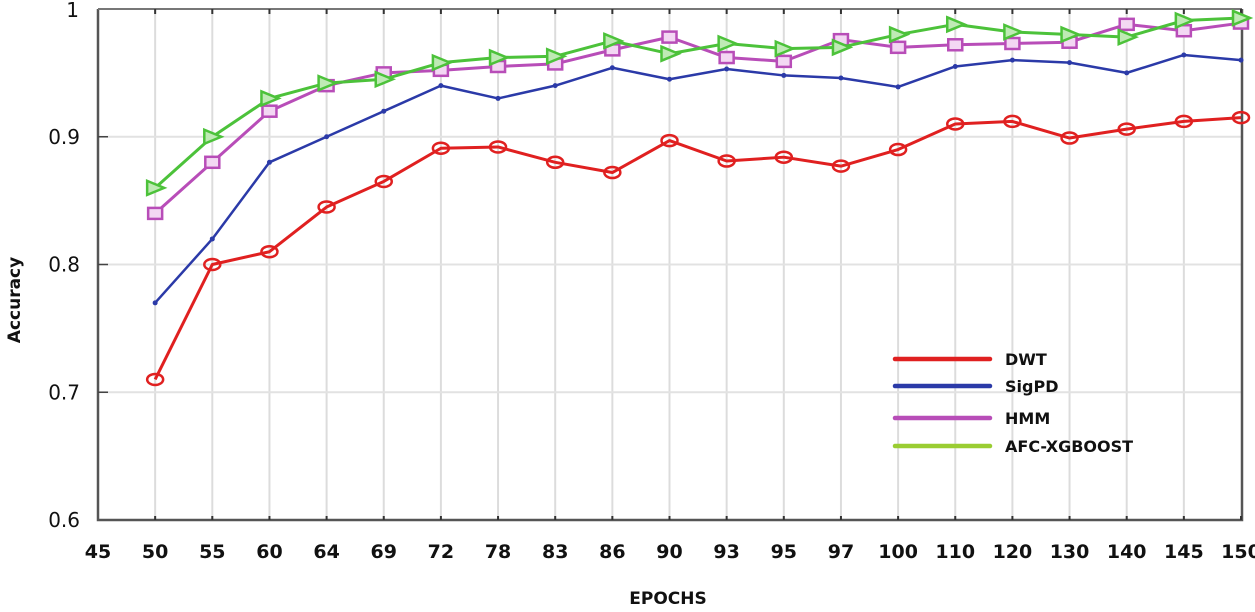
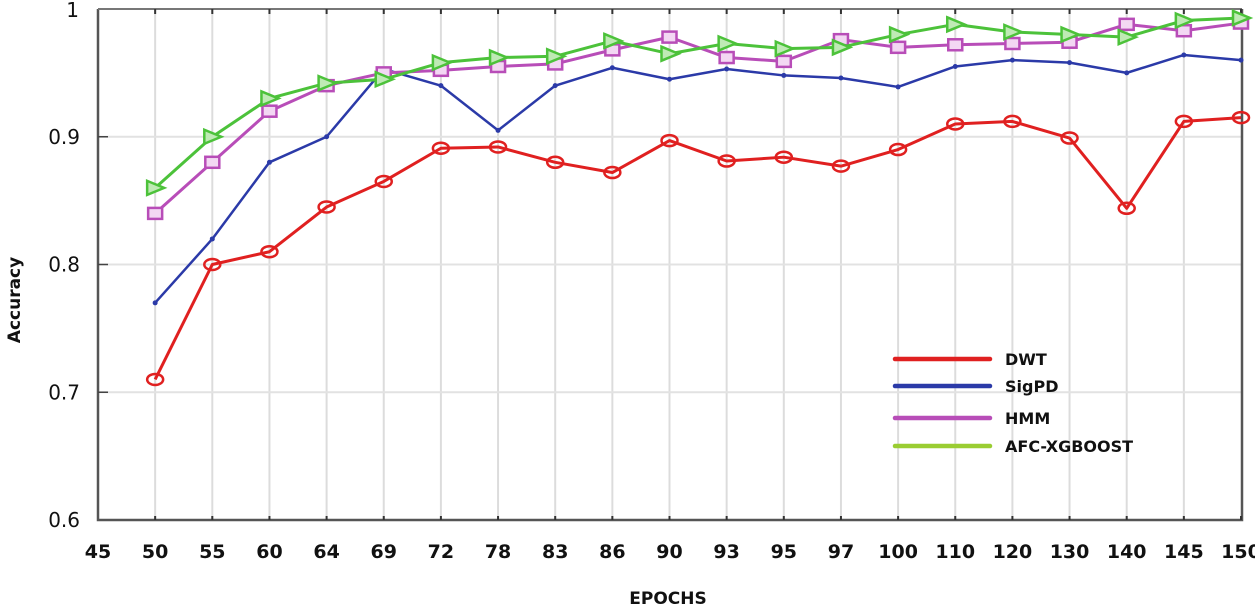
SigPD/69: 0.920 -> 0.953
SigPD/78: 0.930 -> 0.905
DWT/140: 0.906 -> 0.844
